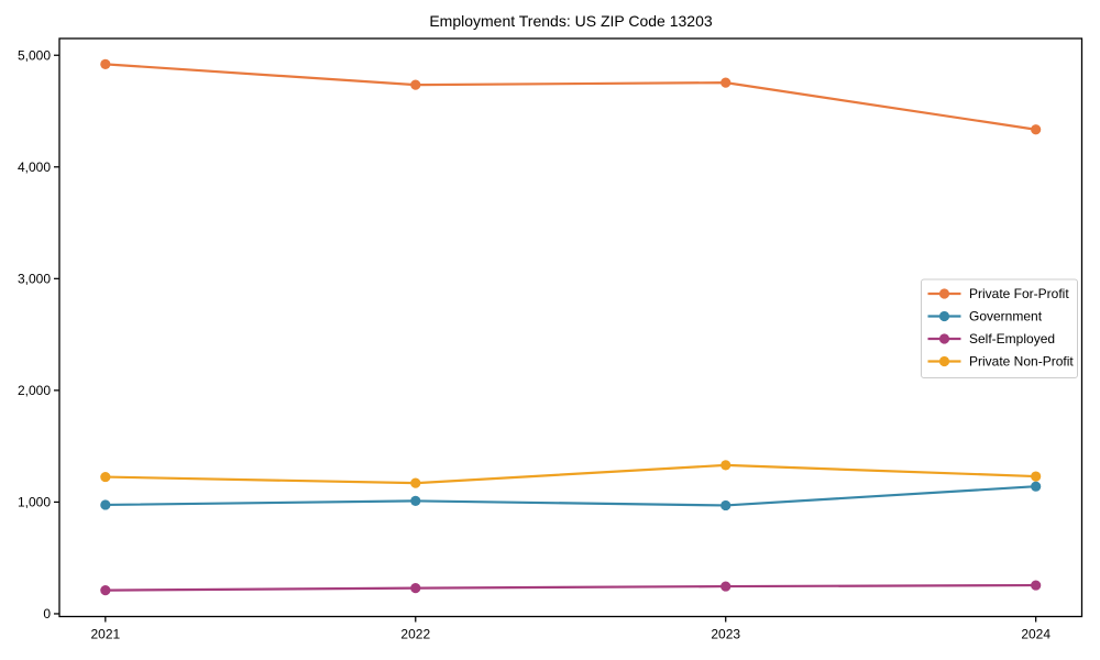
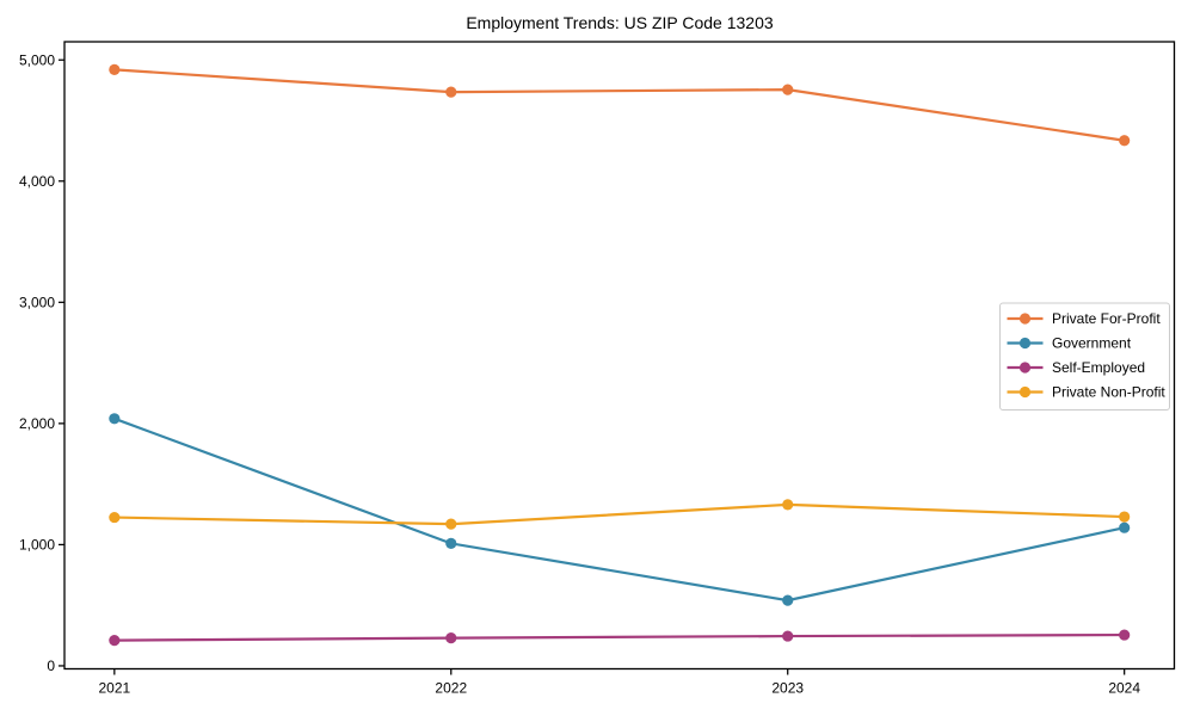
Government/2021: 980 -> 2040
Government/2023: 970 -> 540
